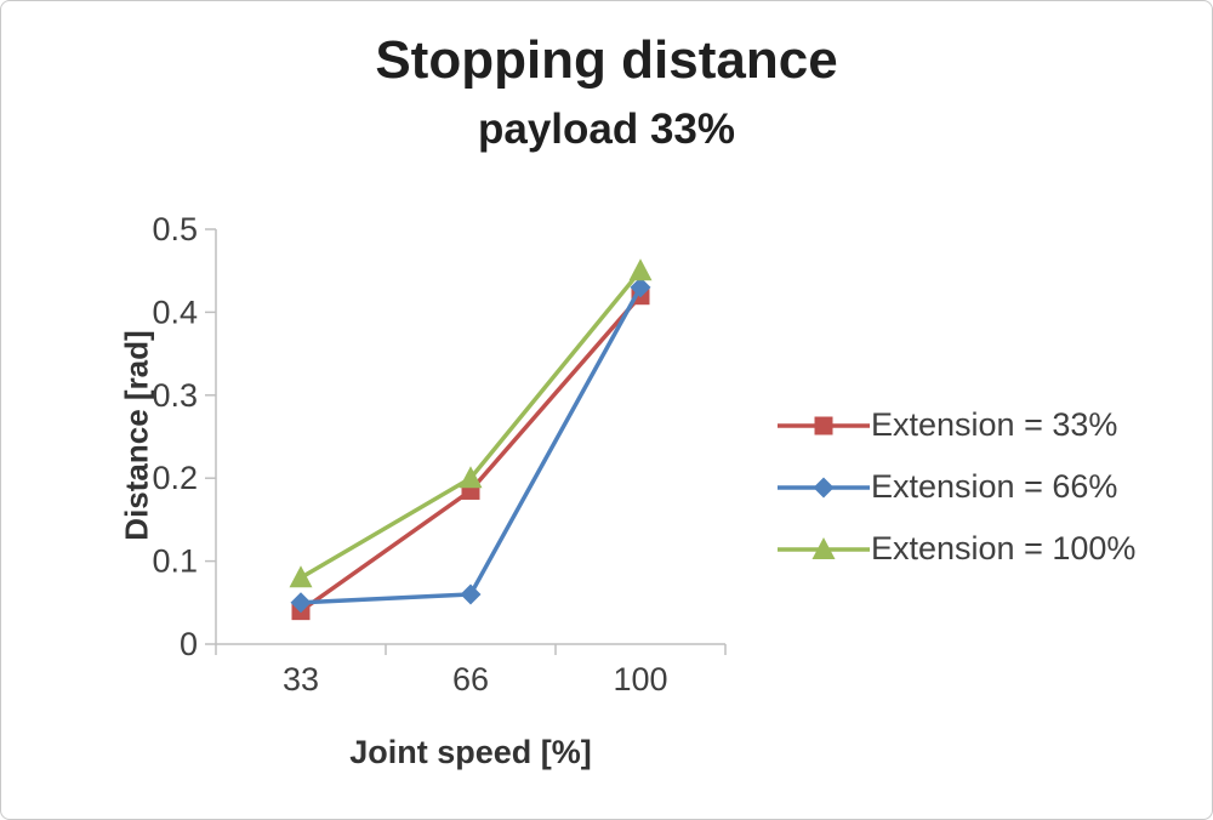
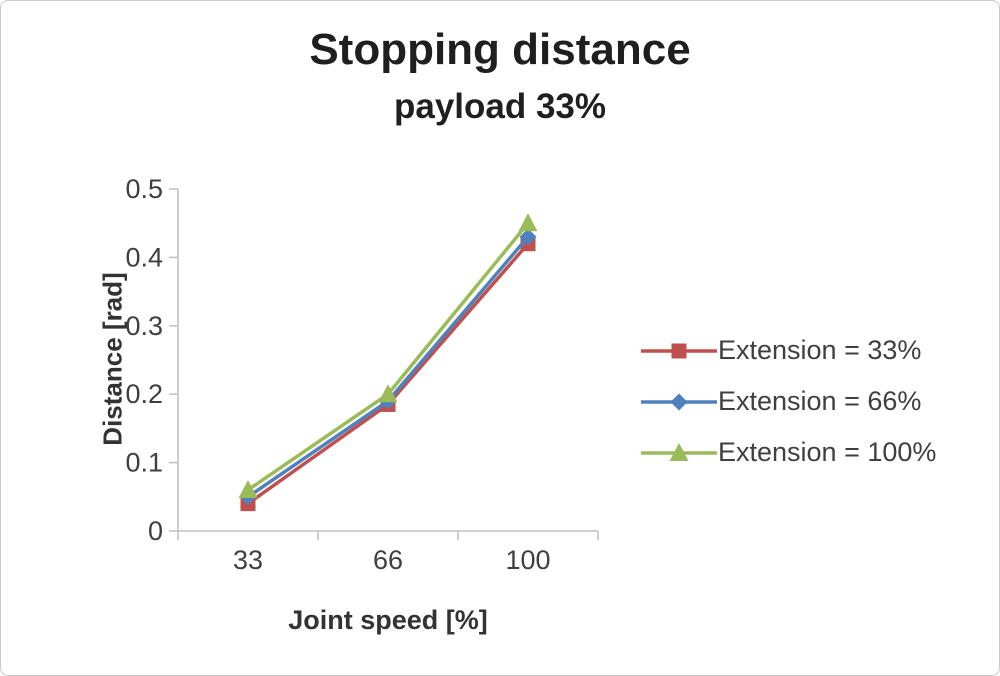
Extension = 100%/33: 0.08 -> 0.06
Extension = 66%/66: 0.06 -> 0.19
